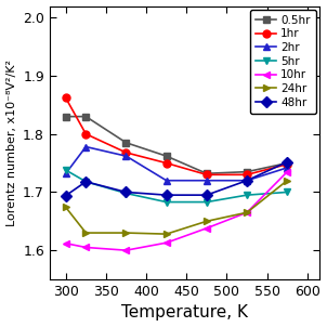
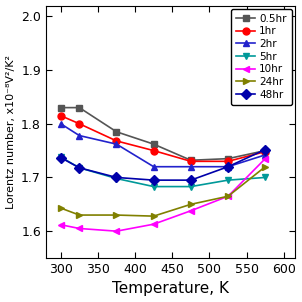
1hr/300: 1.862 -> 1.815
2hr/300: 1.732 -> 1.800
24hr/300: 1.674 -> 1.643
48hr/300: 1.694 -> 1.737
